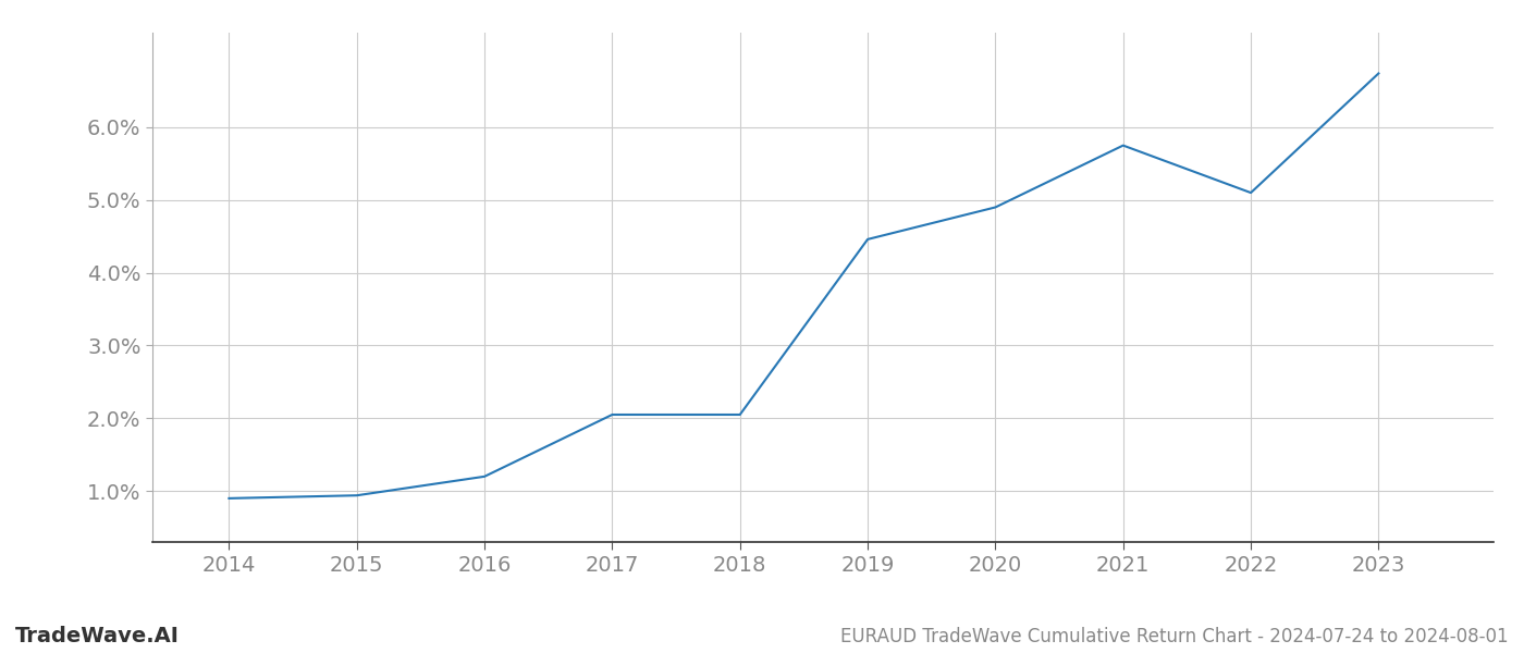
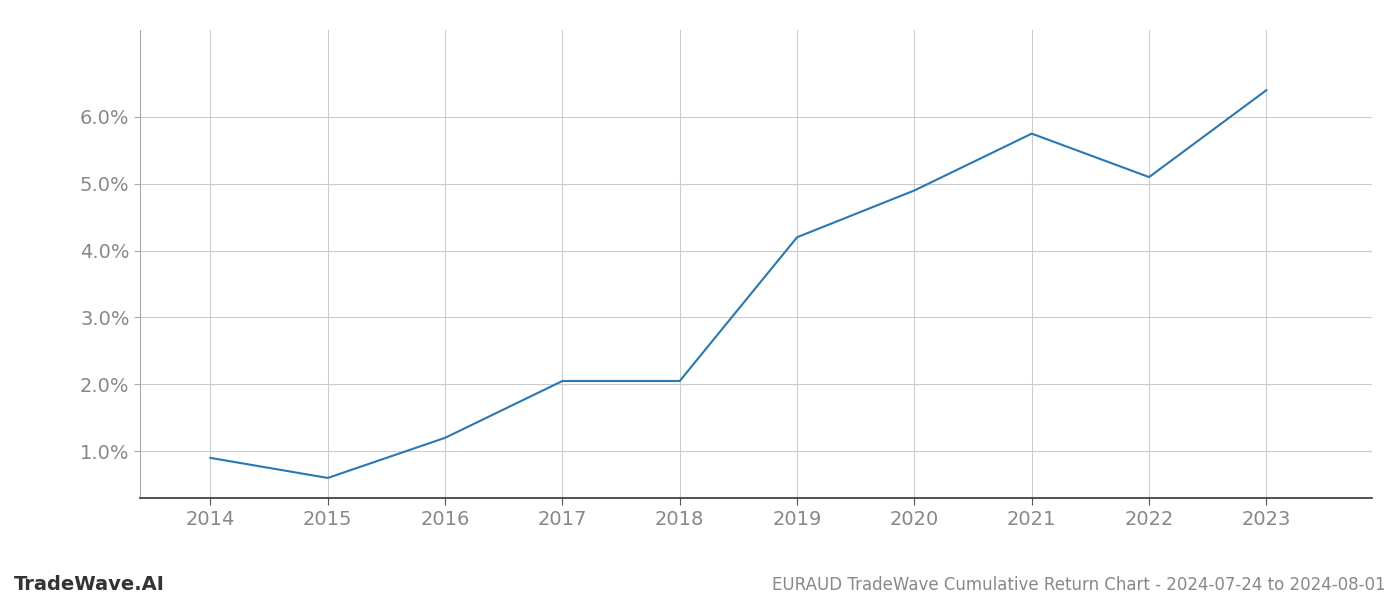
2015: 0.94% -> 0.60%
2019: 4.46% -> 4.20%
2023: 6.74% -> 6.40%
